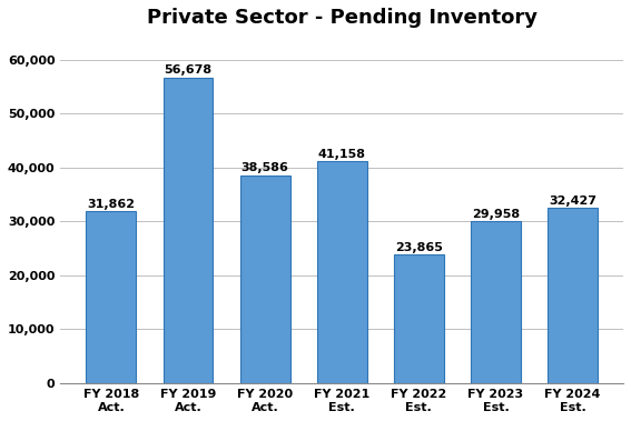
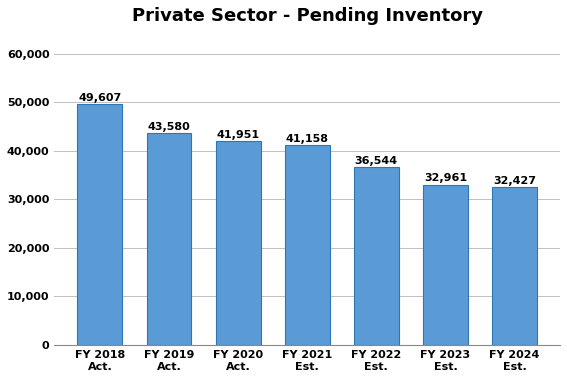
FY 2018 Act.: 31,862 -> 49,607
FY 2019 Act.: 56,678 -> 43,580
FY 2020 Act.: 38,586 -> 41,951
FY 2022 Est.: 23,865 -> 36,544
FY 2023 Est.: 29,958 -> 32,961
